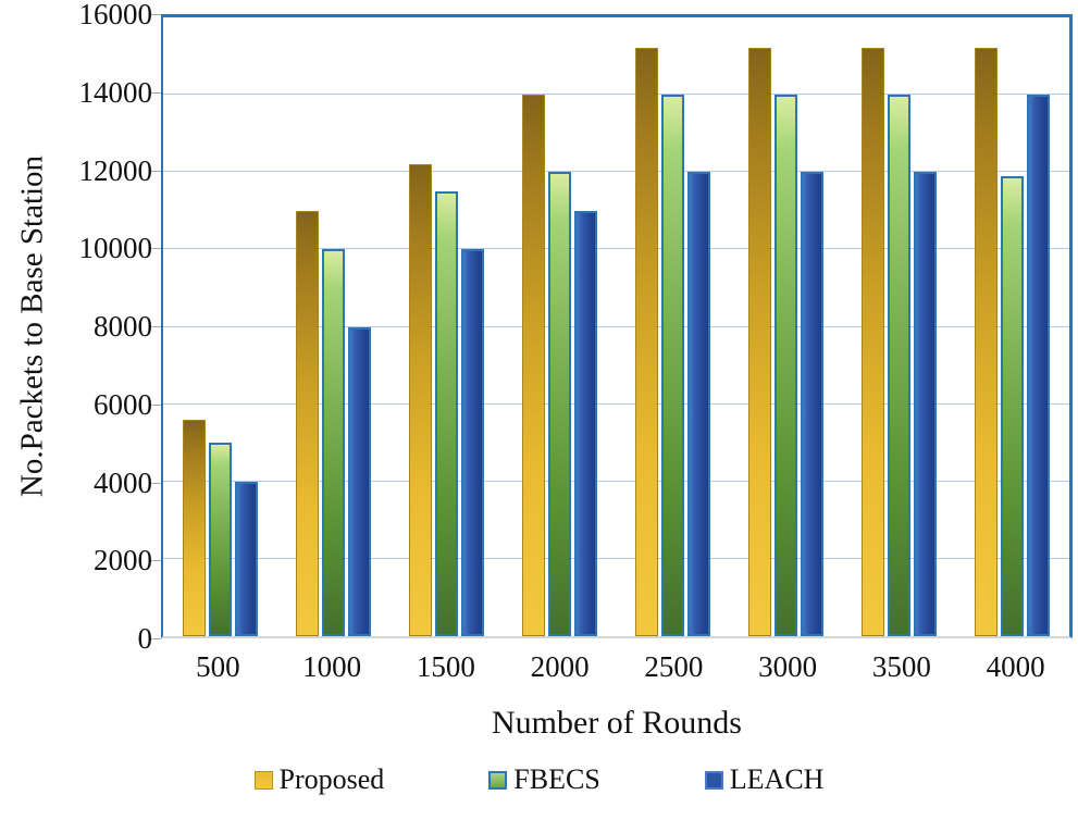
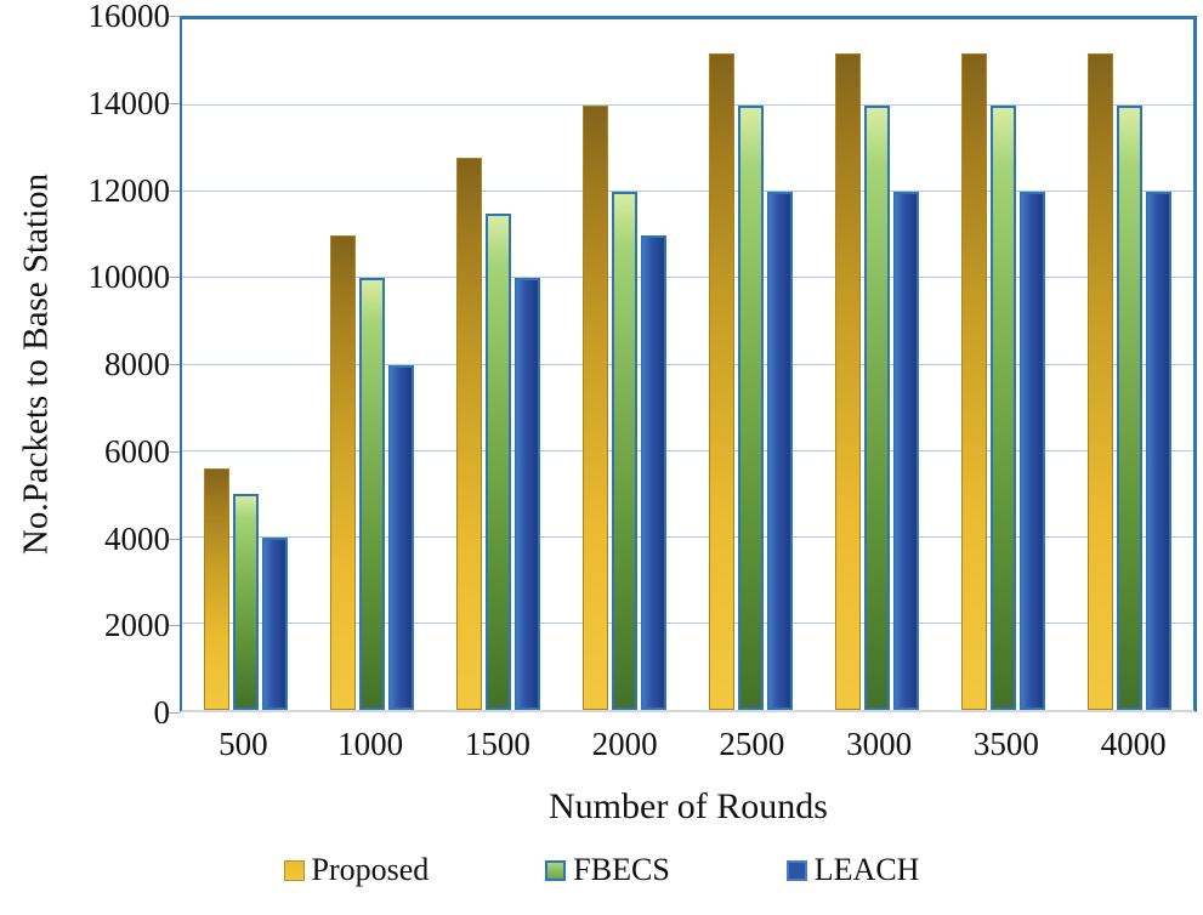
Proposed/1500: 12200 -> 12800
FBECS/4000: 11900 -> 14000
LEACH/4000: 14000 -> 12000
